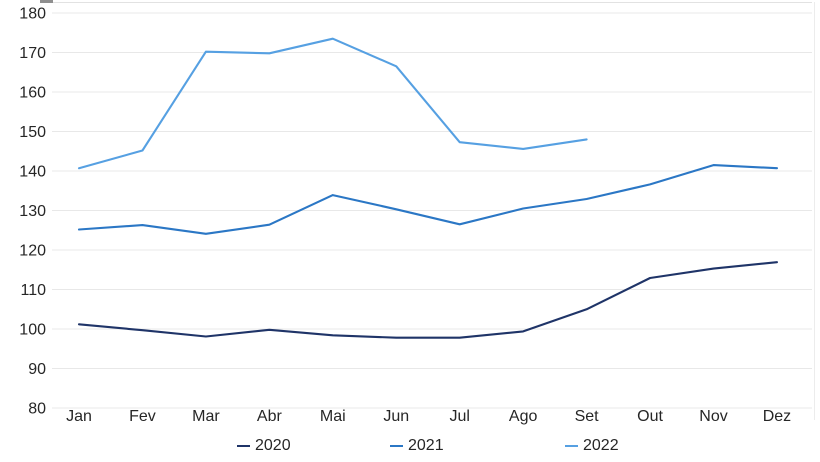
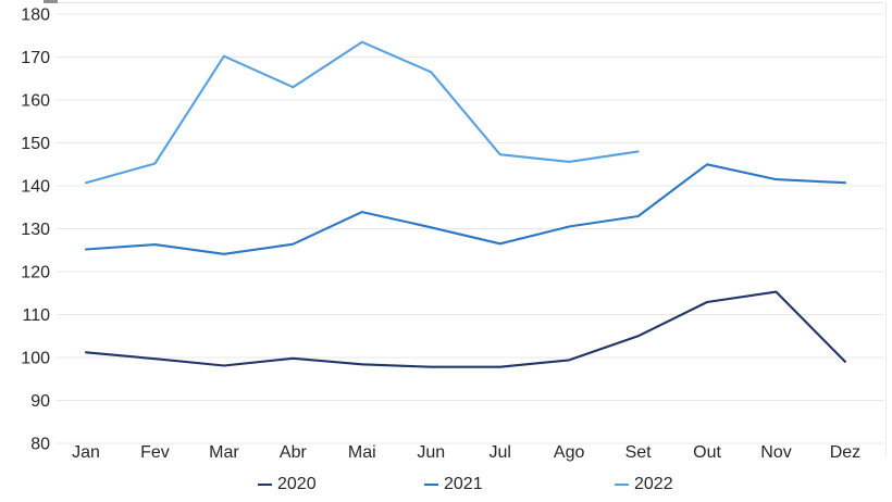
2022/Abr: 170 -> 163
2021/Out: 137 -> 145
2020/Dez: 117 -> 99
